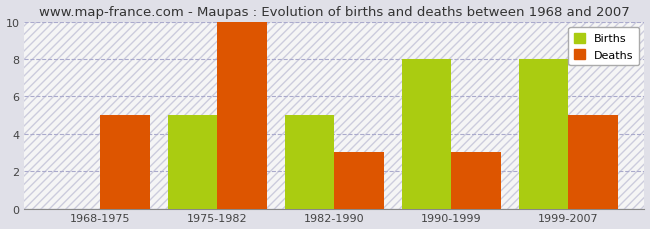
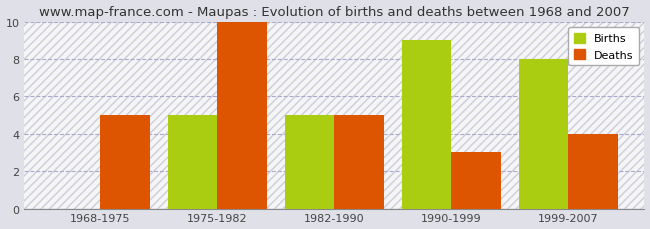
Deaths/1982-1990: 3 -> 5
Births/1990-1999: 8 -> 9
Deaths/1999-2007: 5 -> 4
